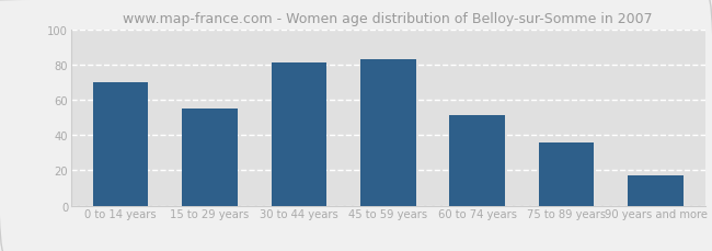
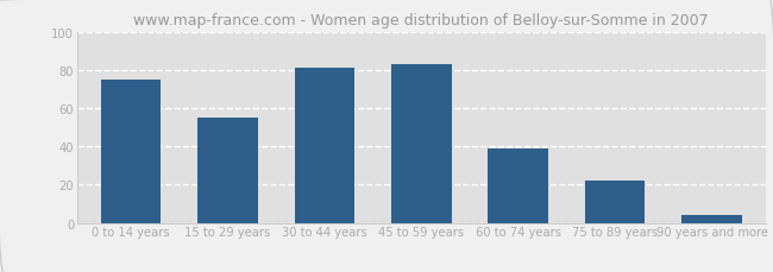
0 to 14 years: 70 -> 75
60 to 74 years: 51 -> 39
75 to 89 years: 36 -> 22
90 years and more: 17 -> 4
